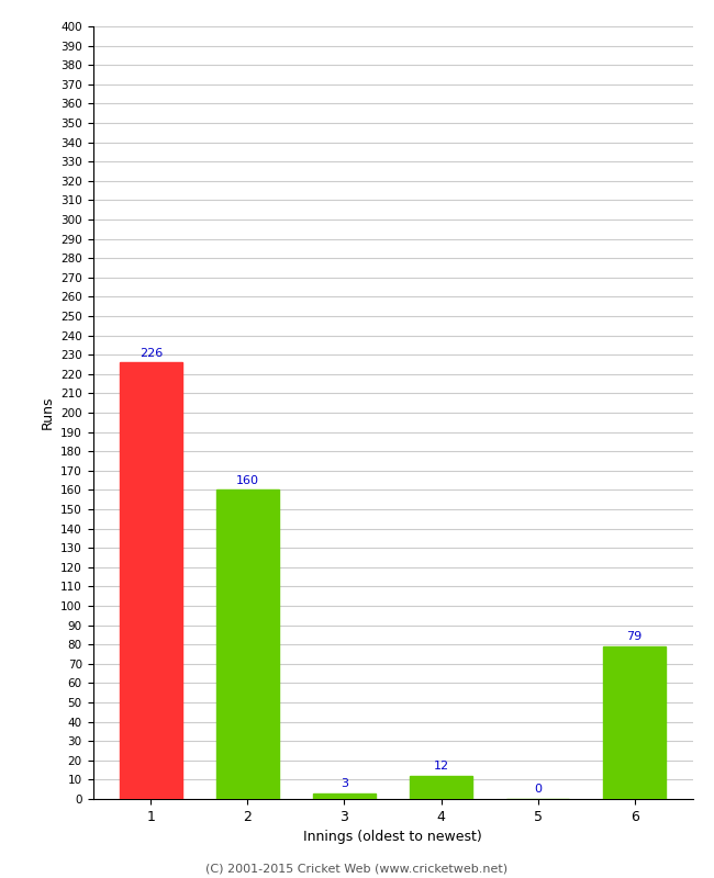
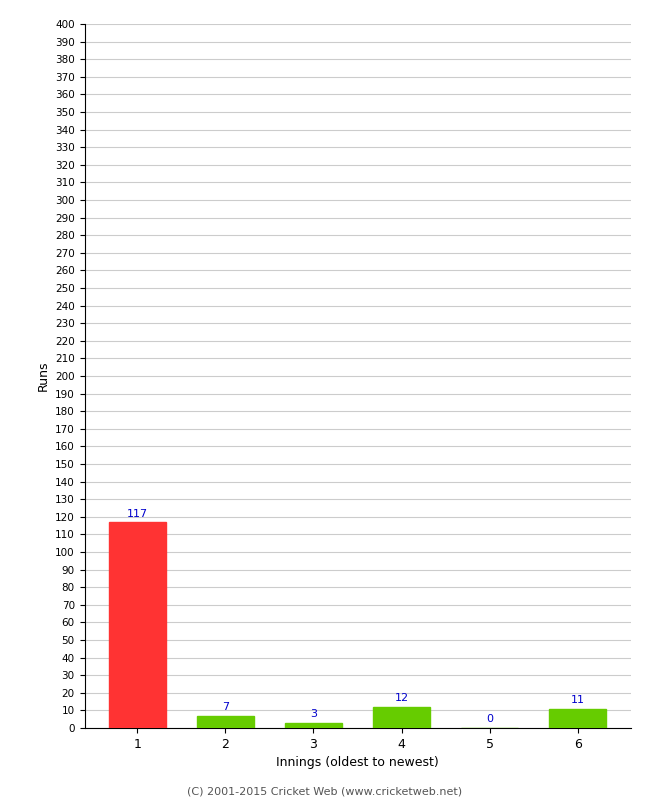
1: 226 -> 117
2: 160 -> 7
6: 79 -> 11
